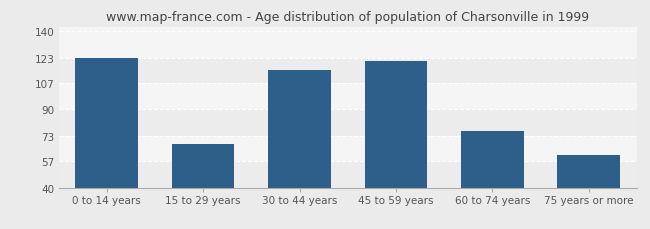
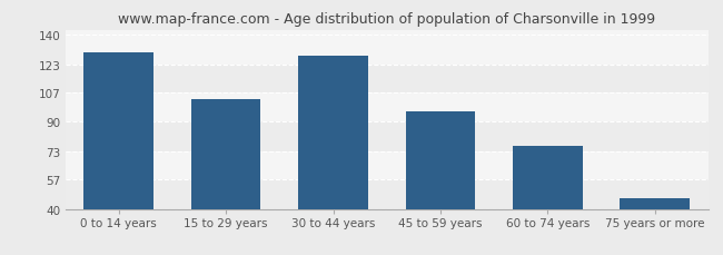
0 to 14 years: 123 -> 130
15 to 29 years: 68 -> 103
30 to 44 years: 115 -> 128
45 to 59 years: 121 -> 96
75 years or more: 61 -> 46
